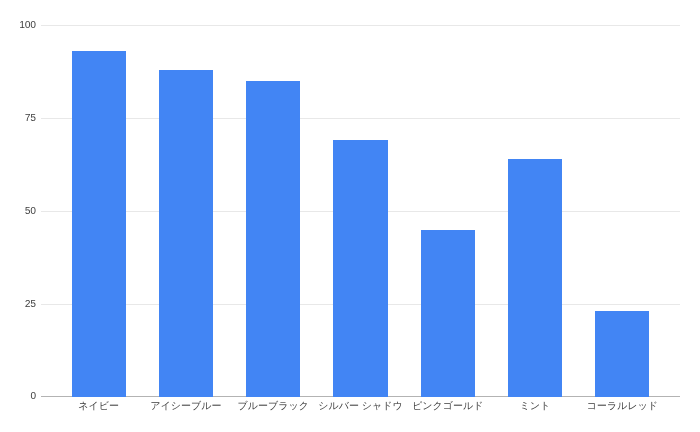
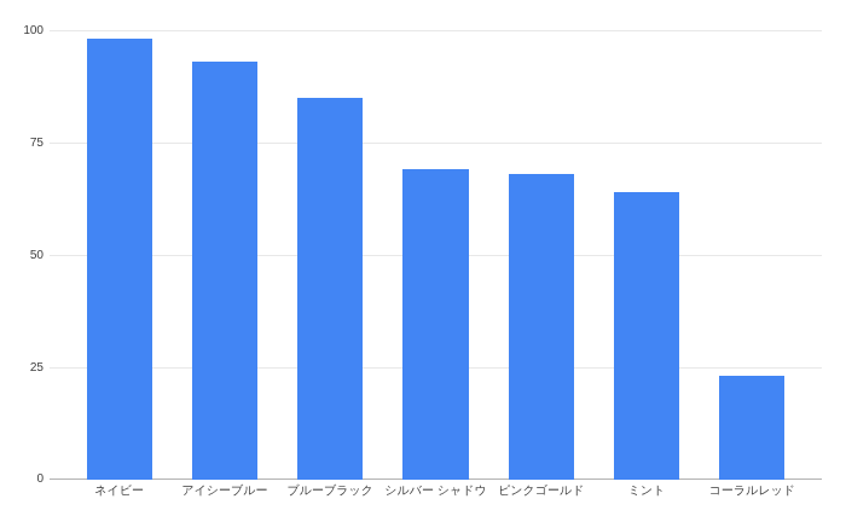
ネイビー: 93 -> 98
アイシーブルー: 88 -> 93
ピンクゴールド: 45 -> 68
